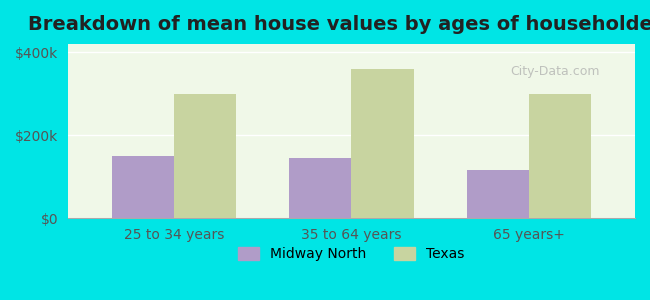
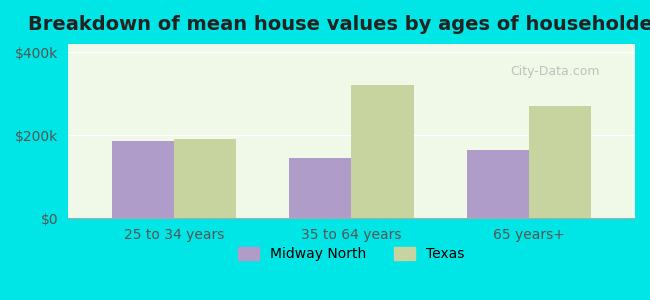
Midway North/25 to 34 years: $150k -> $185k
Texas/25 to 34 years: $300k -> $190k
Texas/35 to 64 years: $360k -> $320k
Midway North/65 years+: $115k -> $165k
Texas/65 years+: $300k -> $270k
